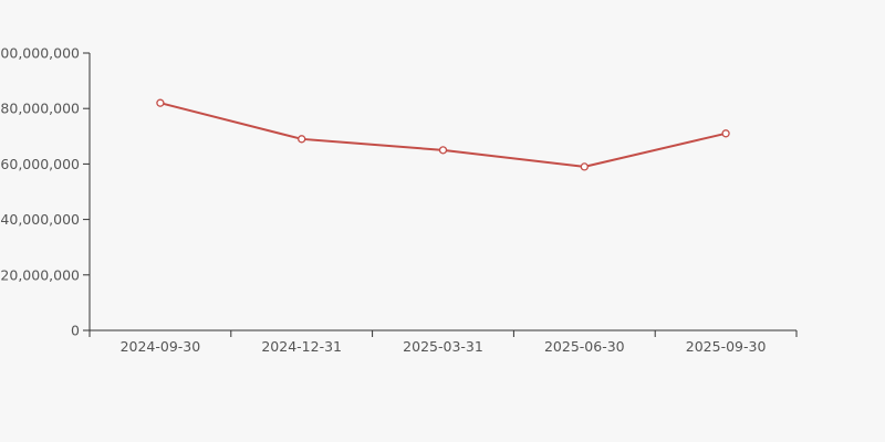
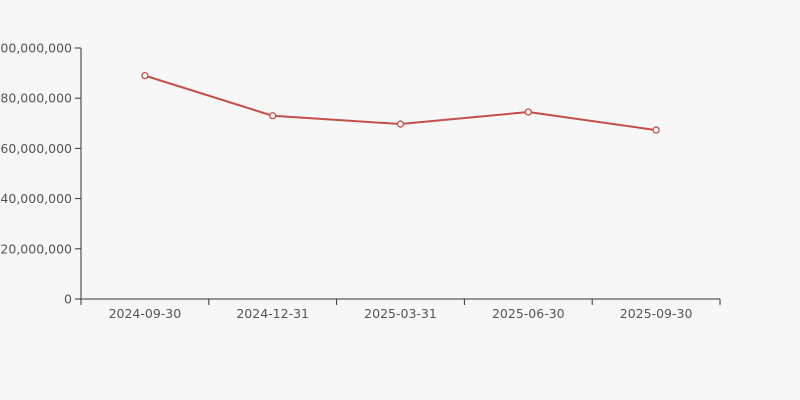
2024-09-30: 82000000 -> 89000000
2024-12-31: 69000000 -> 73000000
2025-03-31: 65000000 -> 70000000
2025-06-30: 59000000 -> 74000000
2025-09-30: 71000000 -> 67000000
